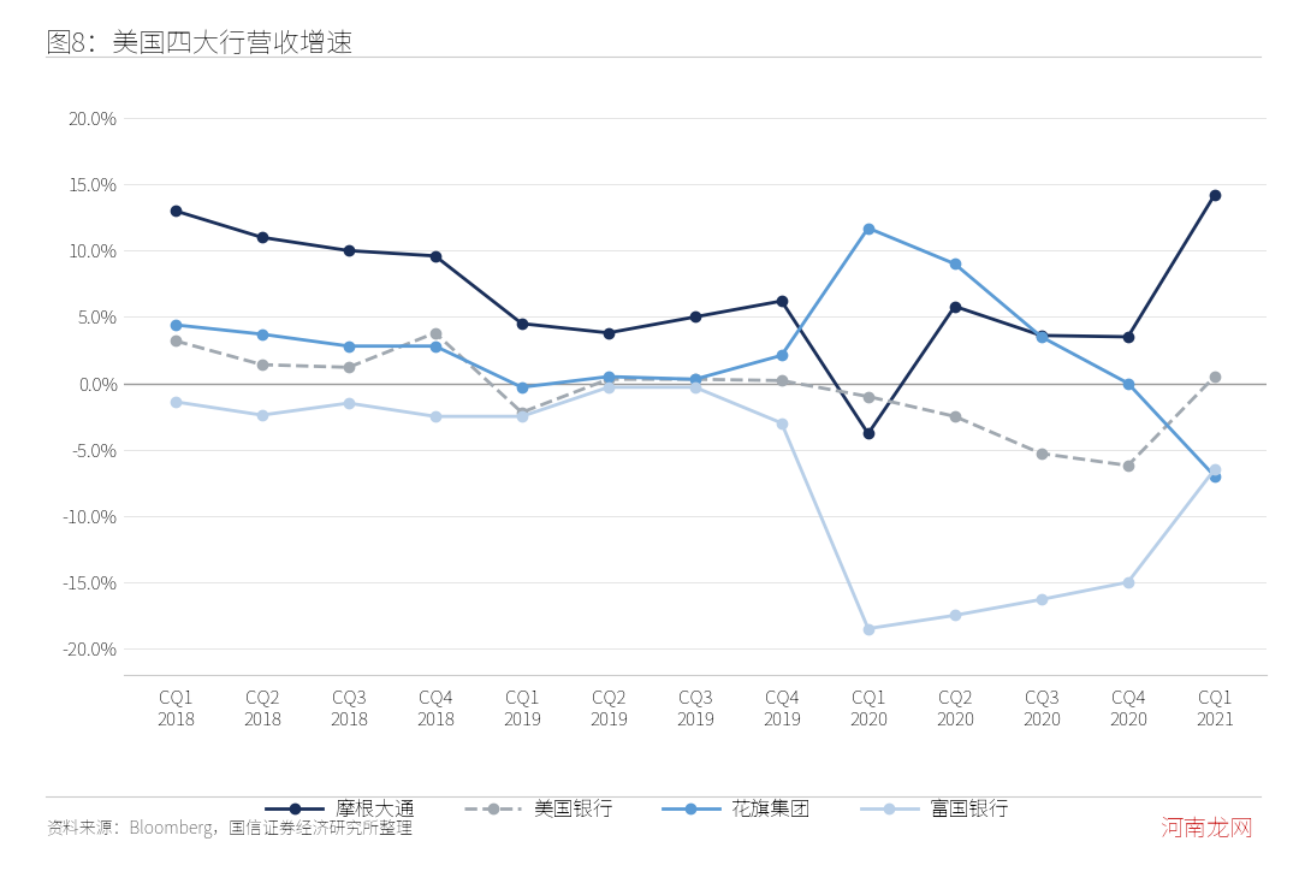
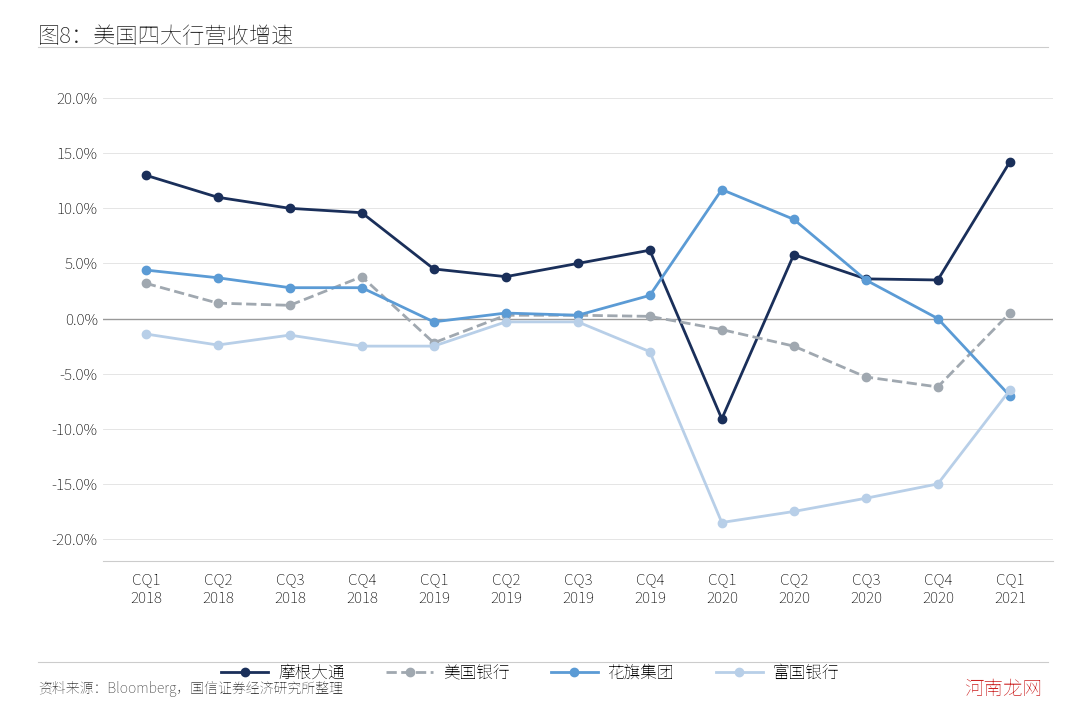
摩根大通/CQ1 2020: -3.8% -> -9.1%
